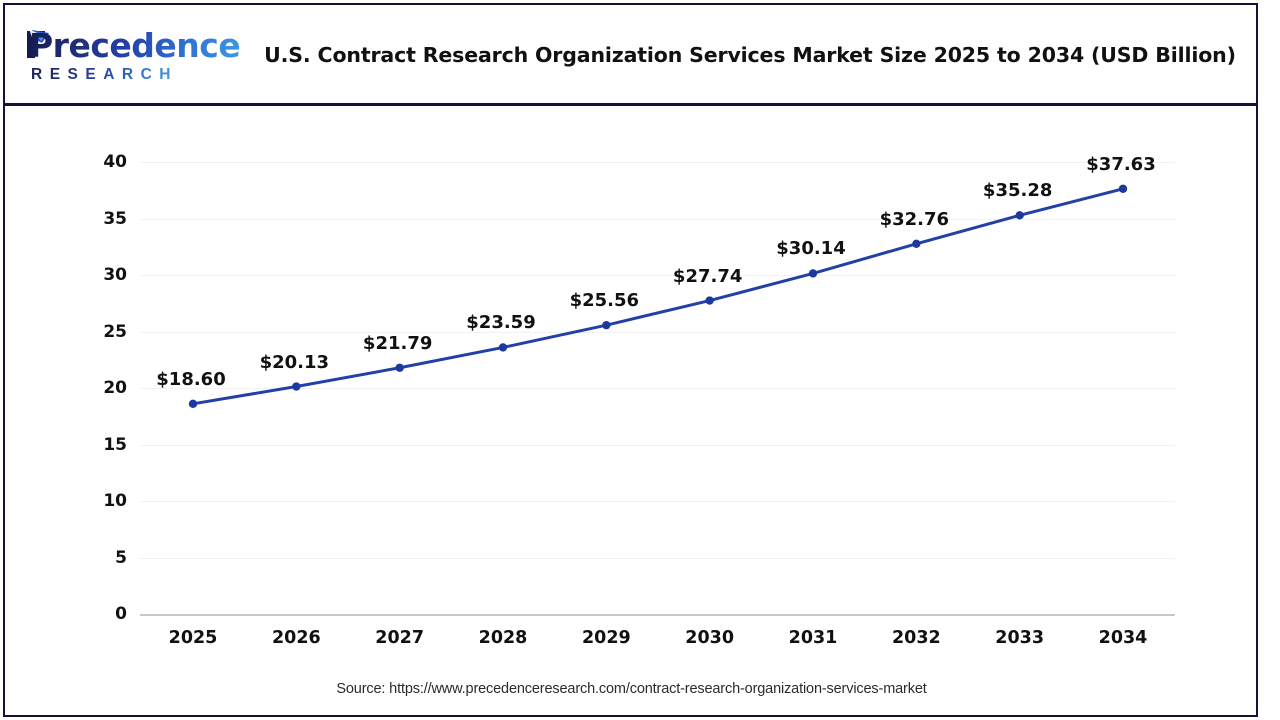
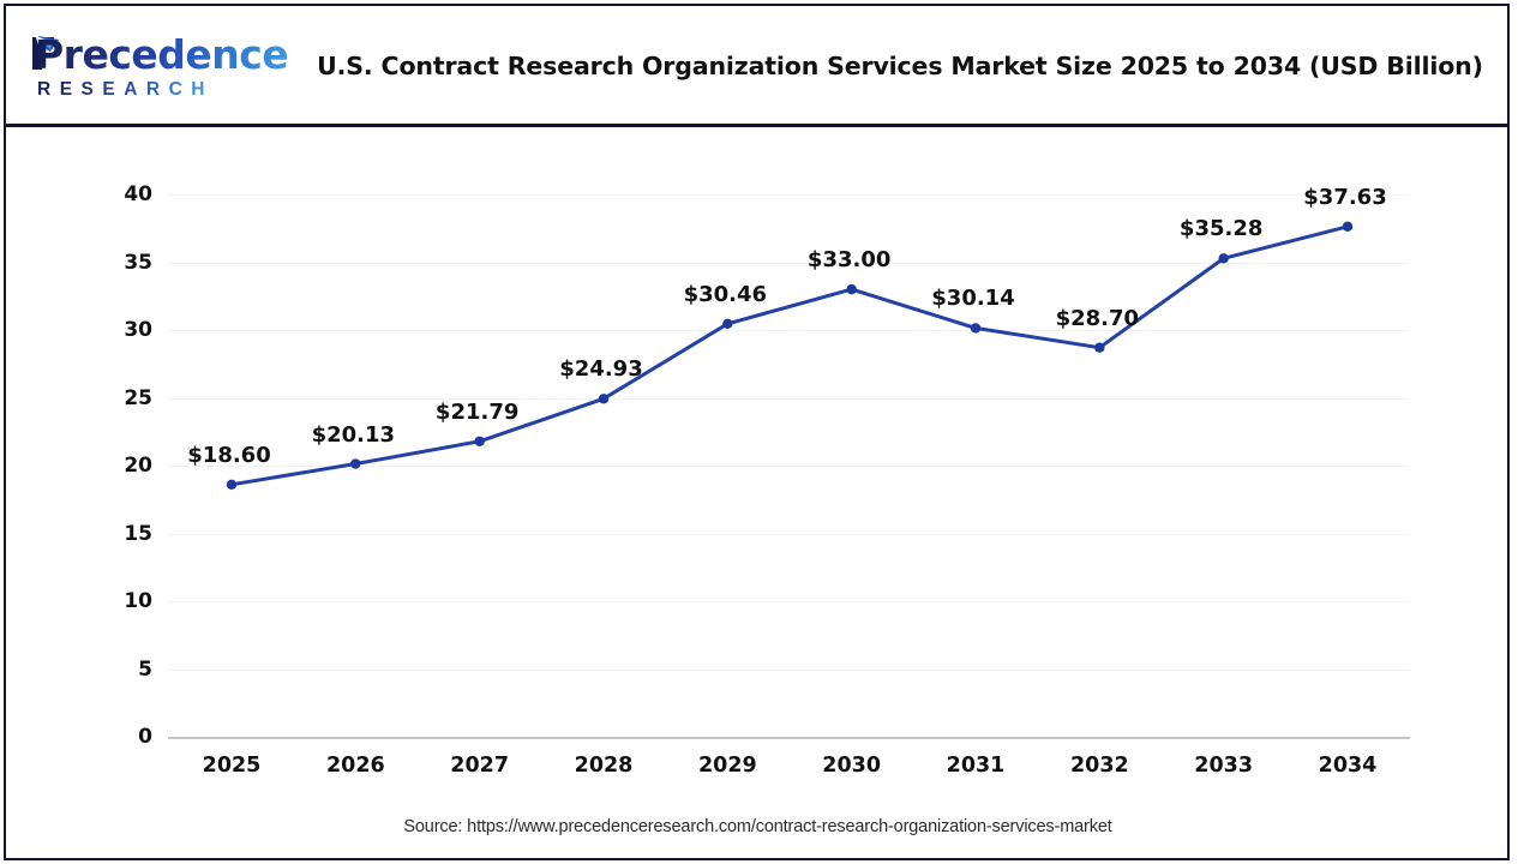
2028: $23.59 -> $24.93
2029: $25.56 -> $30.46
2030: $27.74 -> $33.00
2032: $32.76 -> $28.70
